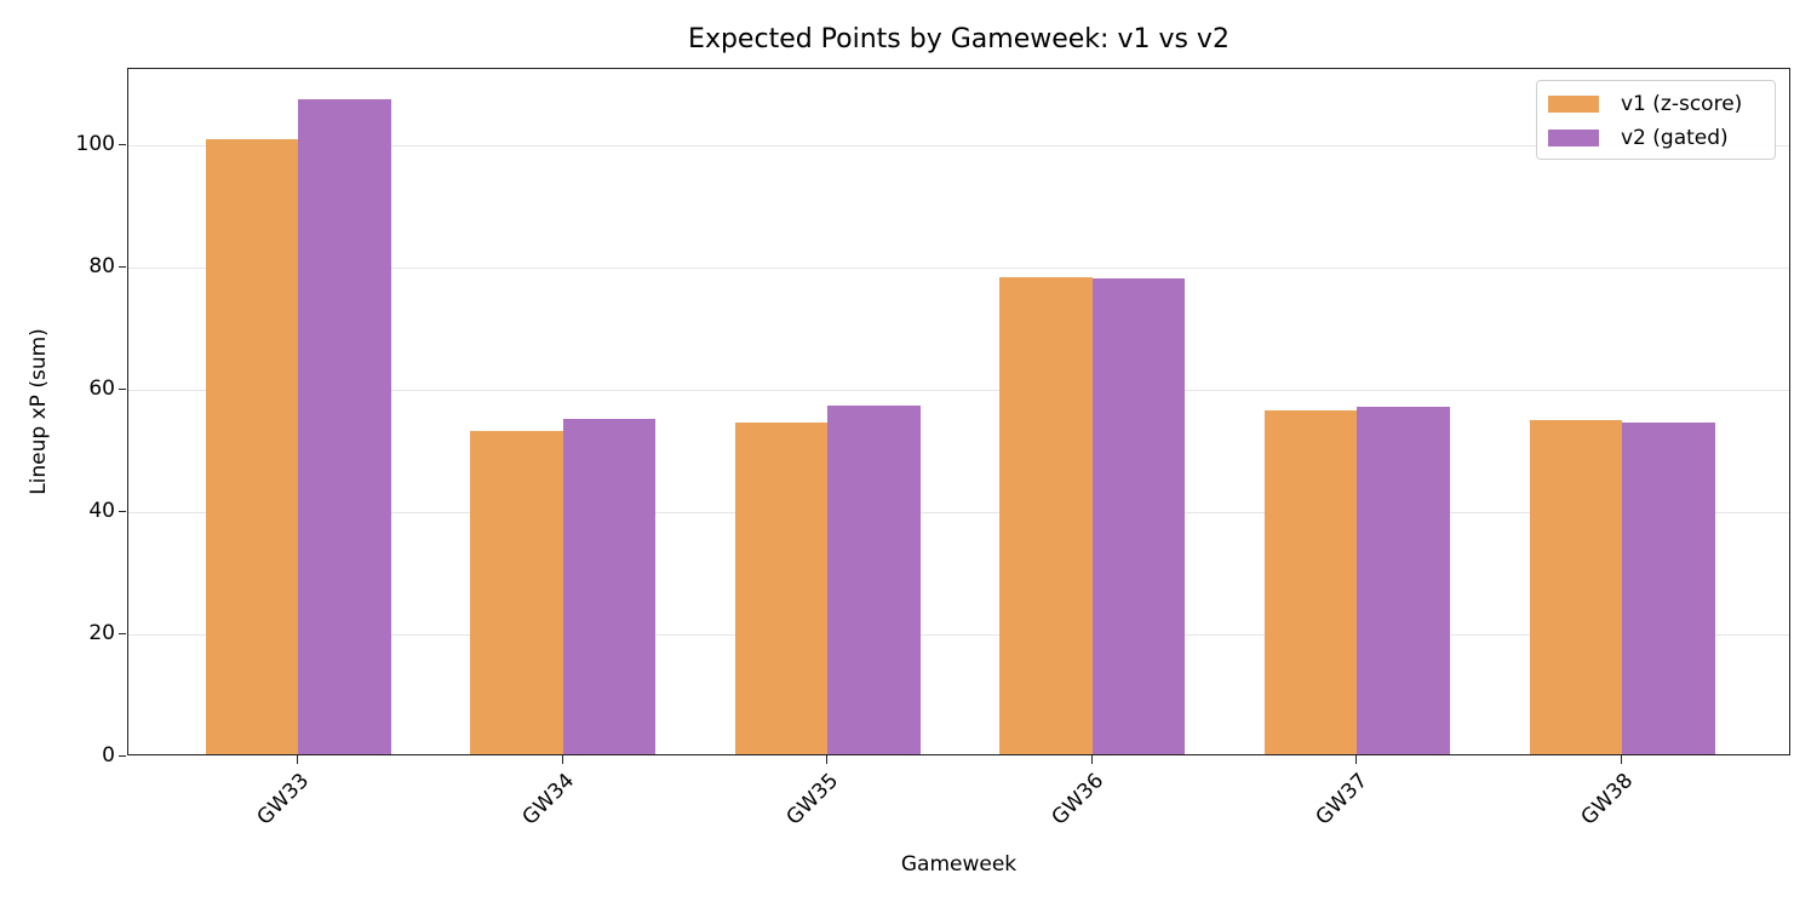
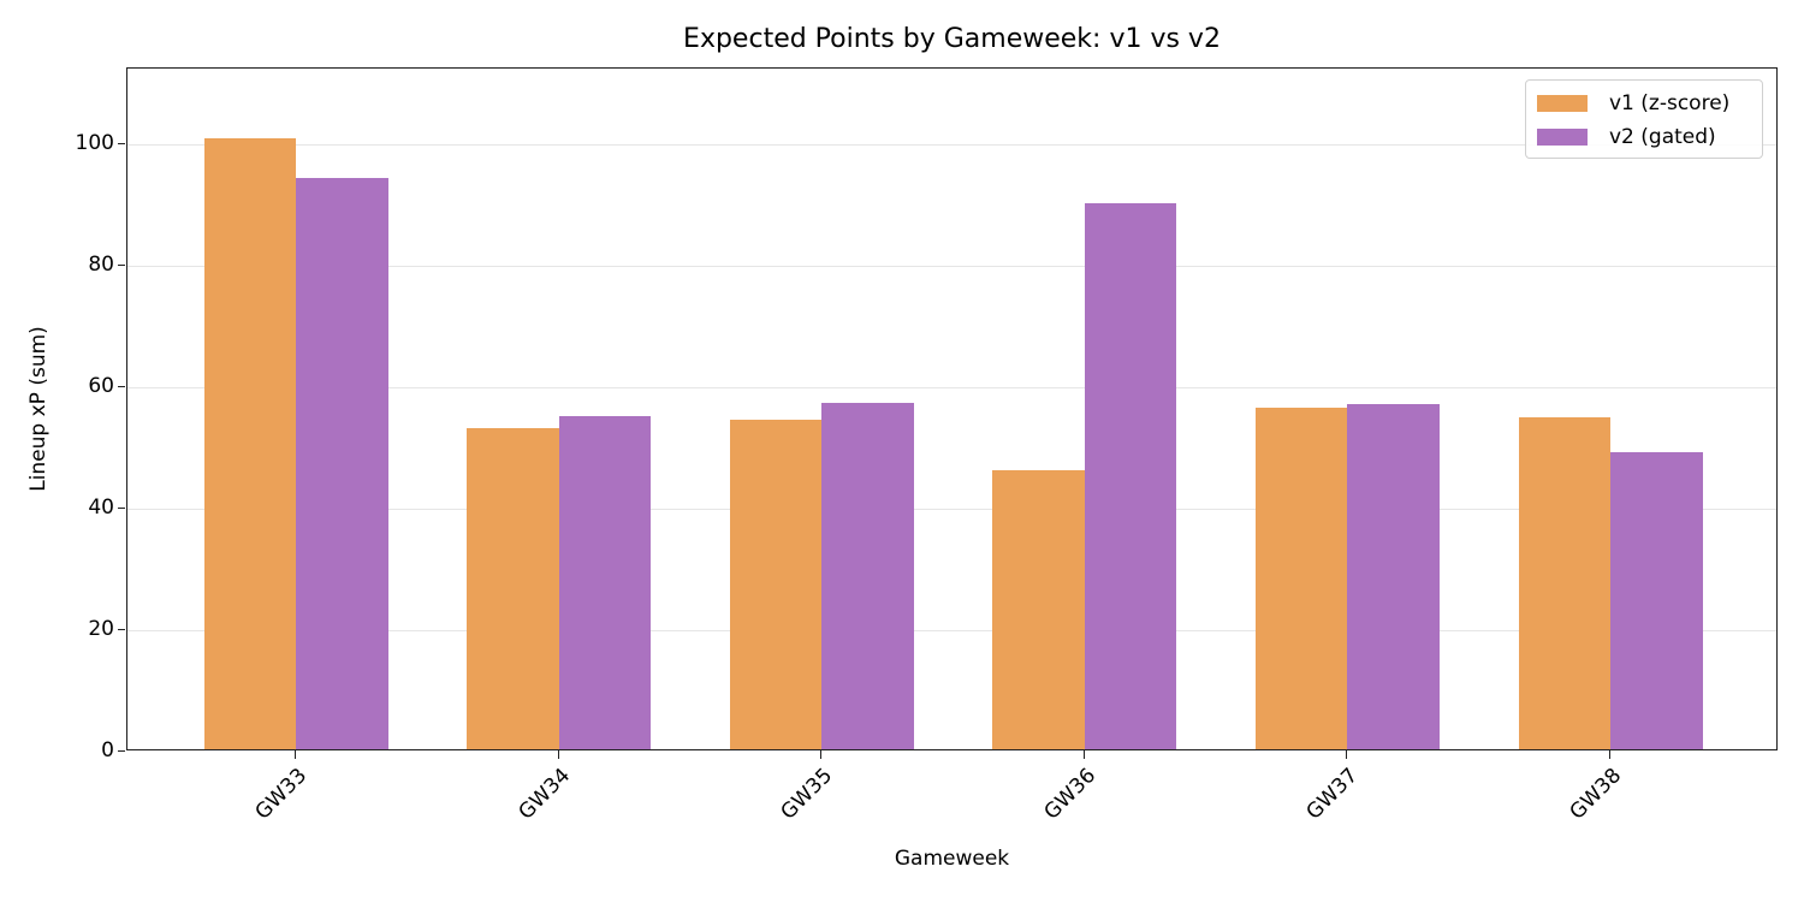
v2 (gated)/GW33: 107 -> 94
v1 (z-score)/GW36: 78 -> 46
v2 (gated)/GW36: 78 -> 90
v2 (gated)/GW38: 54 -> 49
